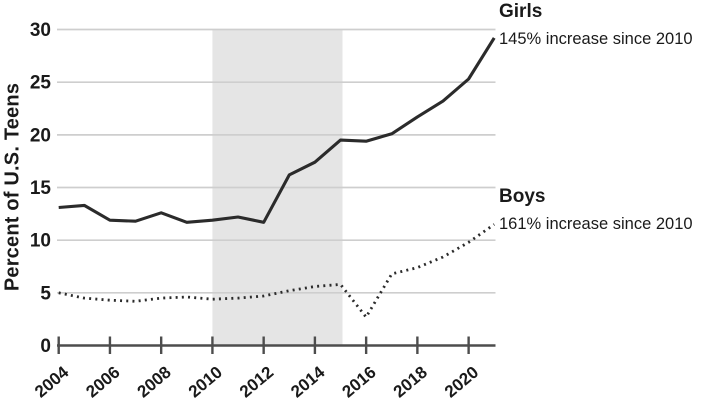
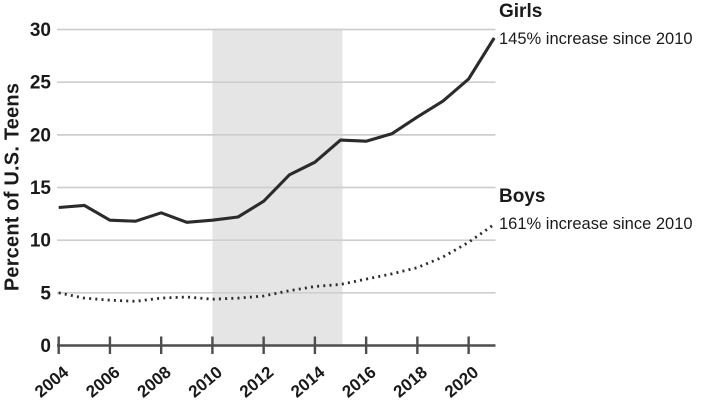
Girls/2012: 11.7 -> 13.7
Boys/2016: 2.7 -> 6.3
